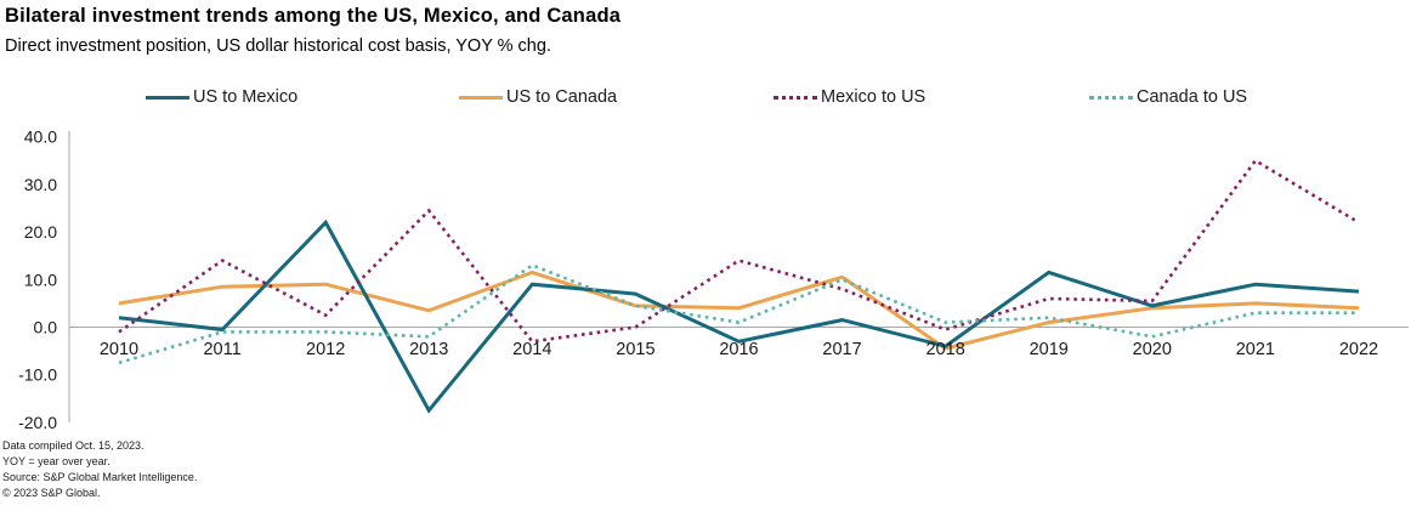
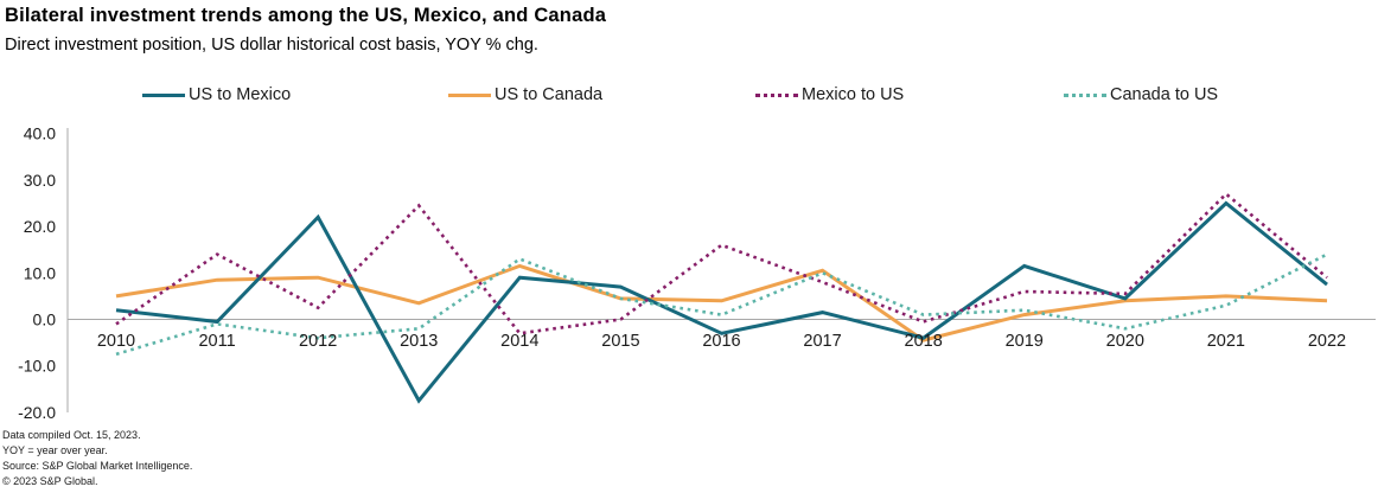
Canada to US/2012: -1 -> -4
Mexico to US/2016: 14 -> 16
US to Mexico/2021: 9 -> 25
Mexico to US/2021: 35 -> 27
Mexico to US/2022: 22 -> 9
Canada to US/2022: 3 -> 14
